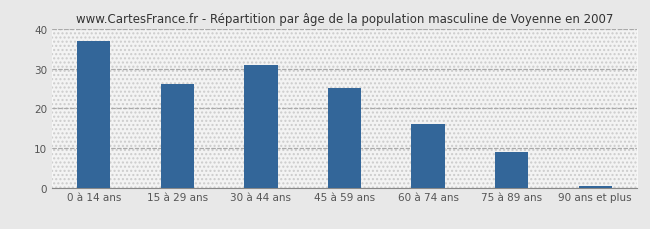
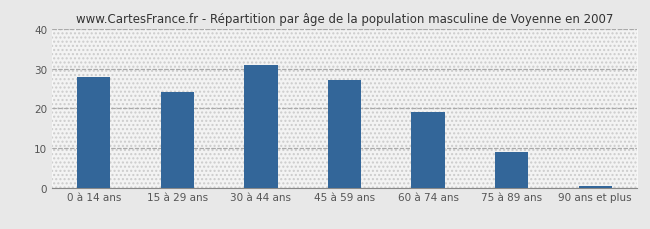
0 à 14 ans: 37.0 -> 28.0
15 à 29 ans: 26.0 -> 24.0
45 à 59 ans: 25.0 -> 27.0
60 à 74 ans: 16.0 -> 19.0
